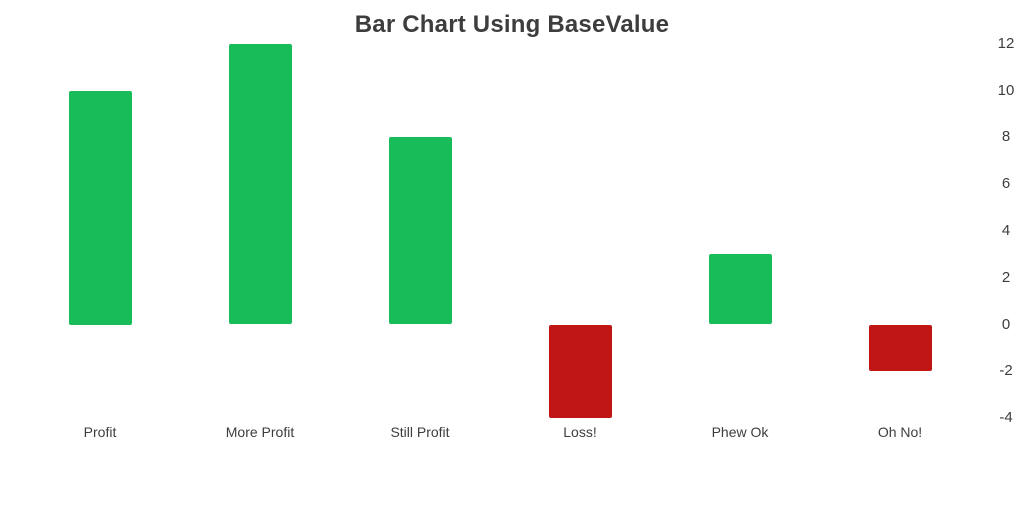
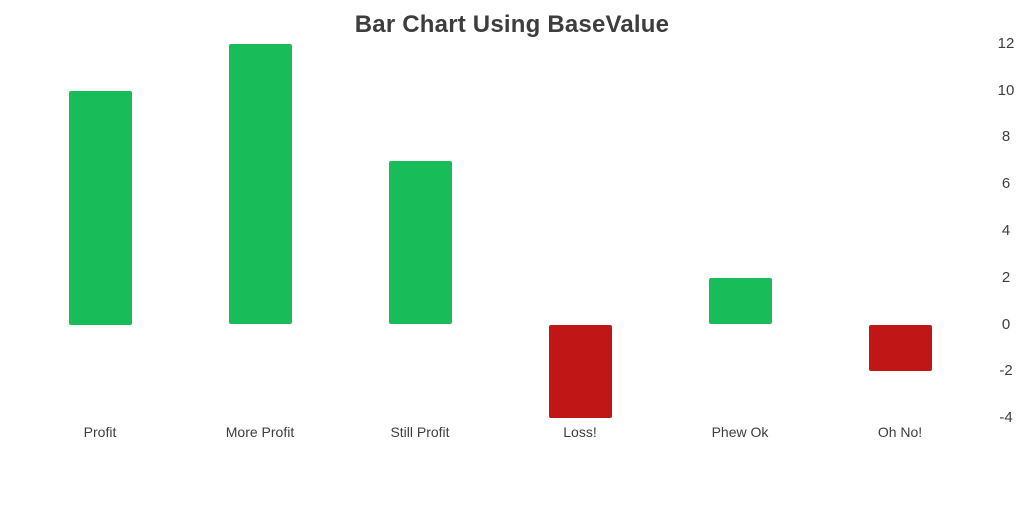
Still Profit: 8 -> 7
Phew Ok: 3 -> 2
